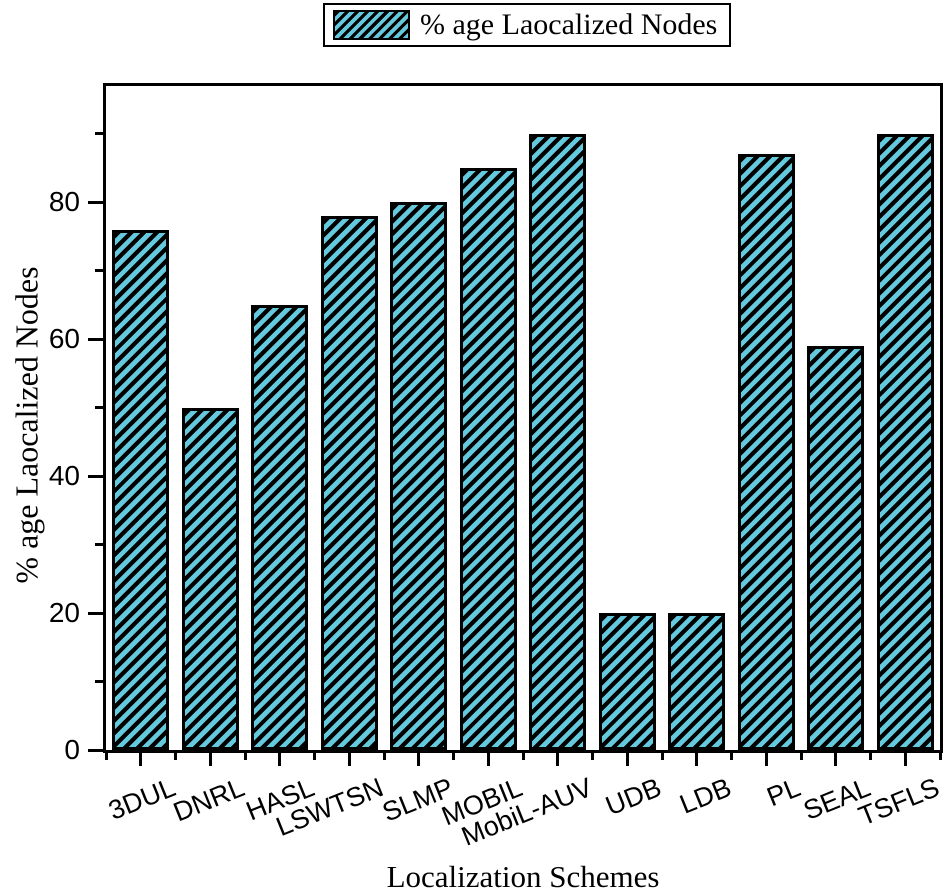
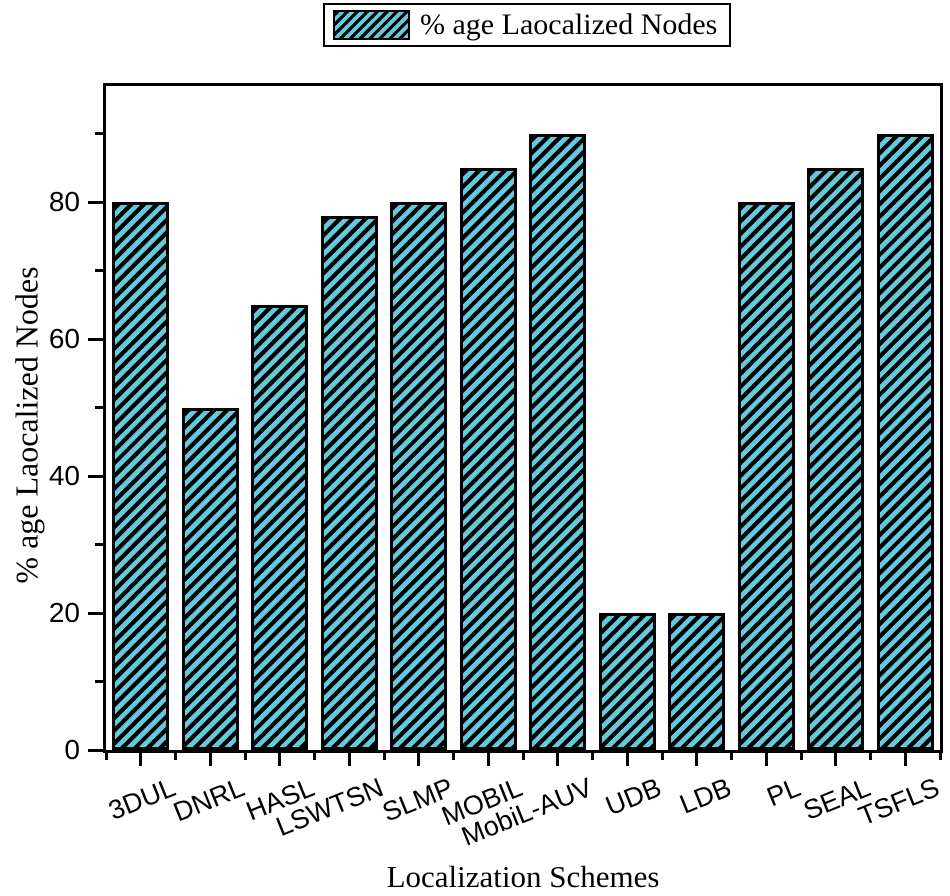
3DUL: 76 -> 80
PL: 87 -> 80
SEAL: 59 -> 85
